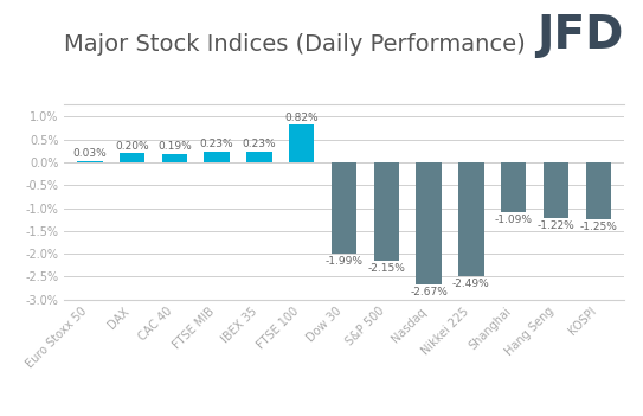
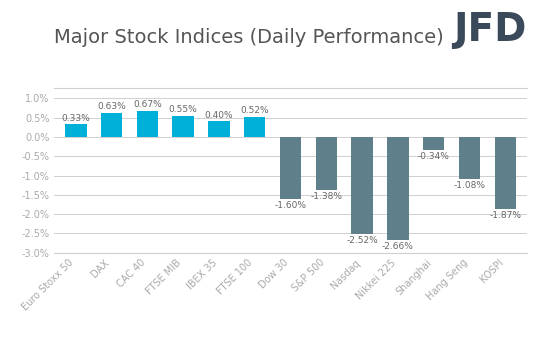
Euro Stoxx 50: 0.03% -> 0.33%
DAX: 0.20% -> 0.63%
CAC 40: 0.19% -> 0.67%
FTSE MIB: 0.23% -> 0.55%
IBEX 35: 0.23% -> 0.40%
FTSE 100: 0.82% -> 0.52%
Dow 30: -1.99% -> -1.60%
S&P 500: -2.15% -> -1.38%
Nasdaq: -2.67% -> -2.52%
Nikkei 225: -2.49% -> -2.66%
Shanghai: -1.09% -> -0.34%
Hang Seng: -1.22% -> -1.08%
KOSPI: -1.25% -> -1.87%
